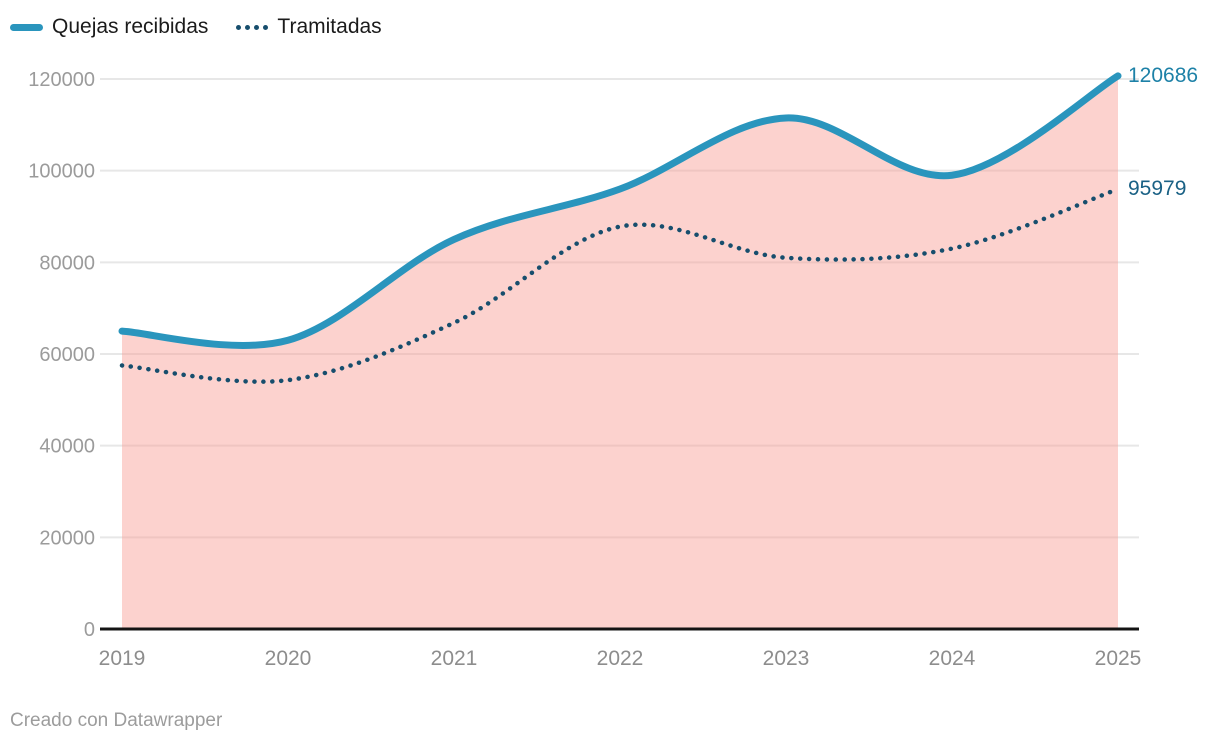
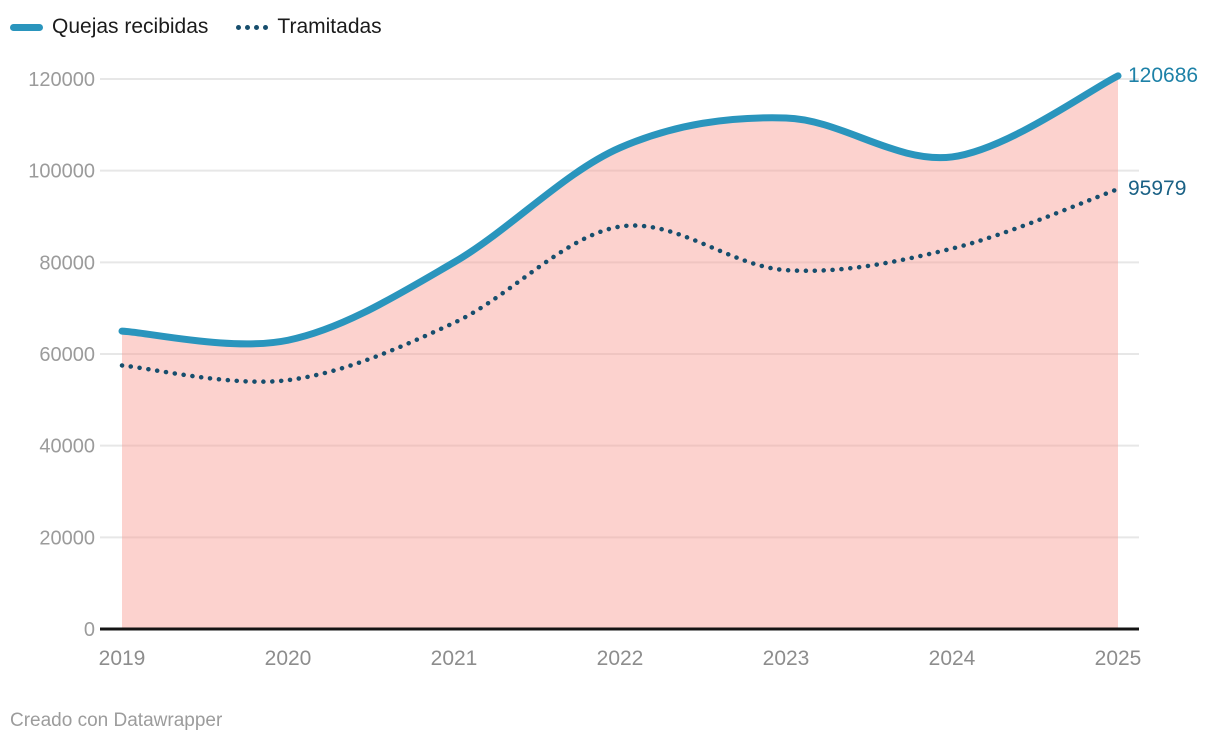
Quejas recibidas/2021: 85000 -> 80000
Quejas recibidas/2022: 96000 -> 105000
Tramitadas/2023: 81000 -> 78000
Quejas recibidas/2024: 99000 -> 103000
